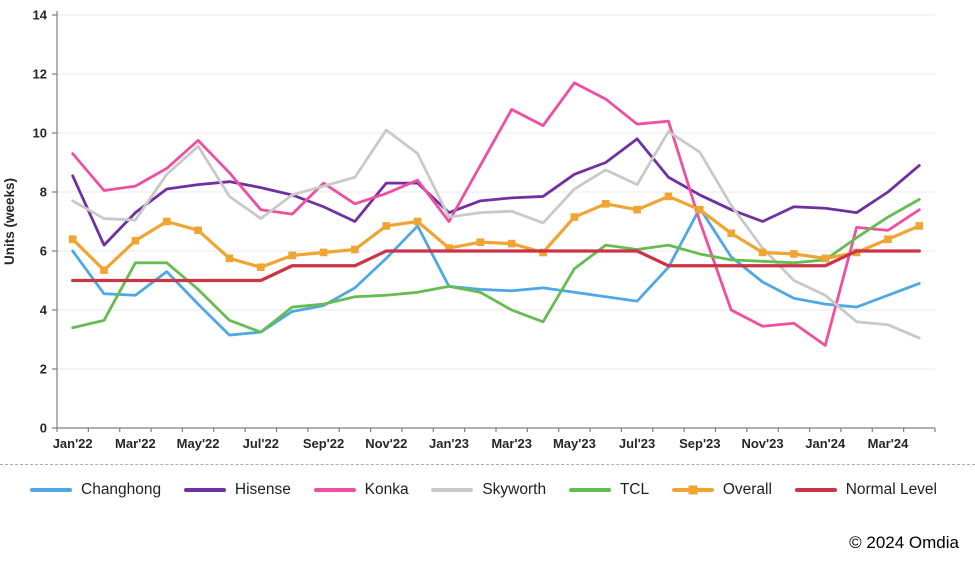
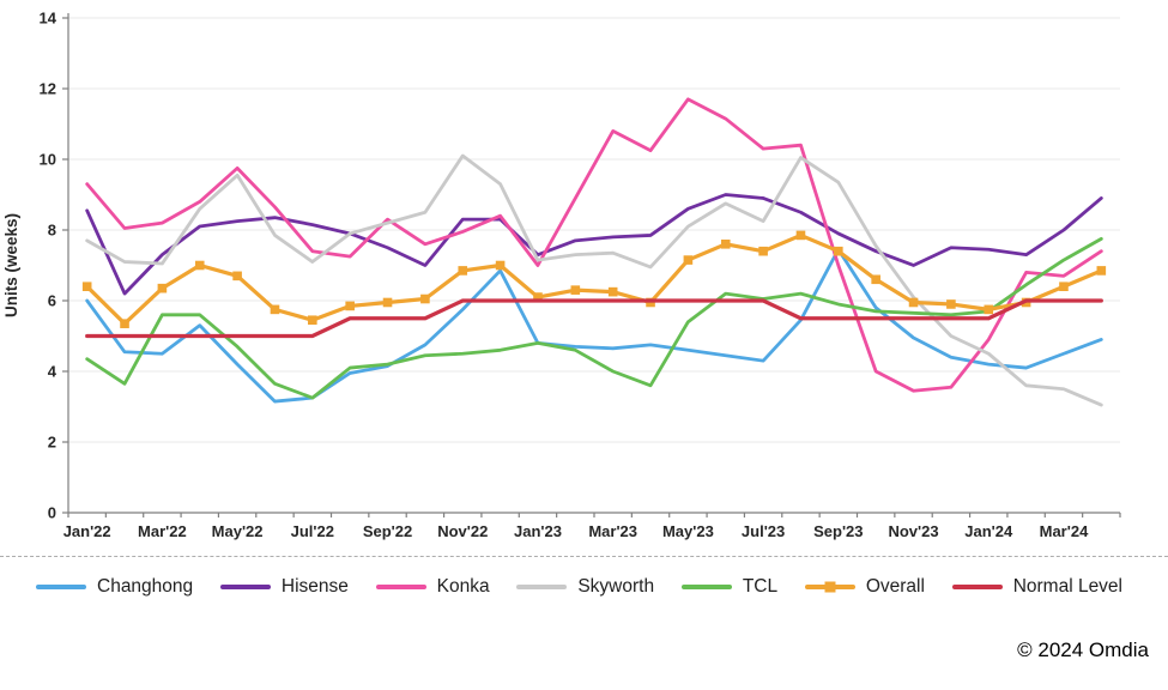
TCL/Jan'22: 3.4 -> 4.3
Hisense/Jul'23: 9.8 -> 8.9
Konka/Jan'24: 2.8 -> 4.9
